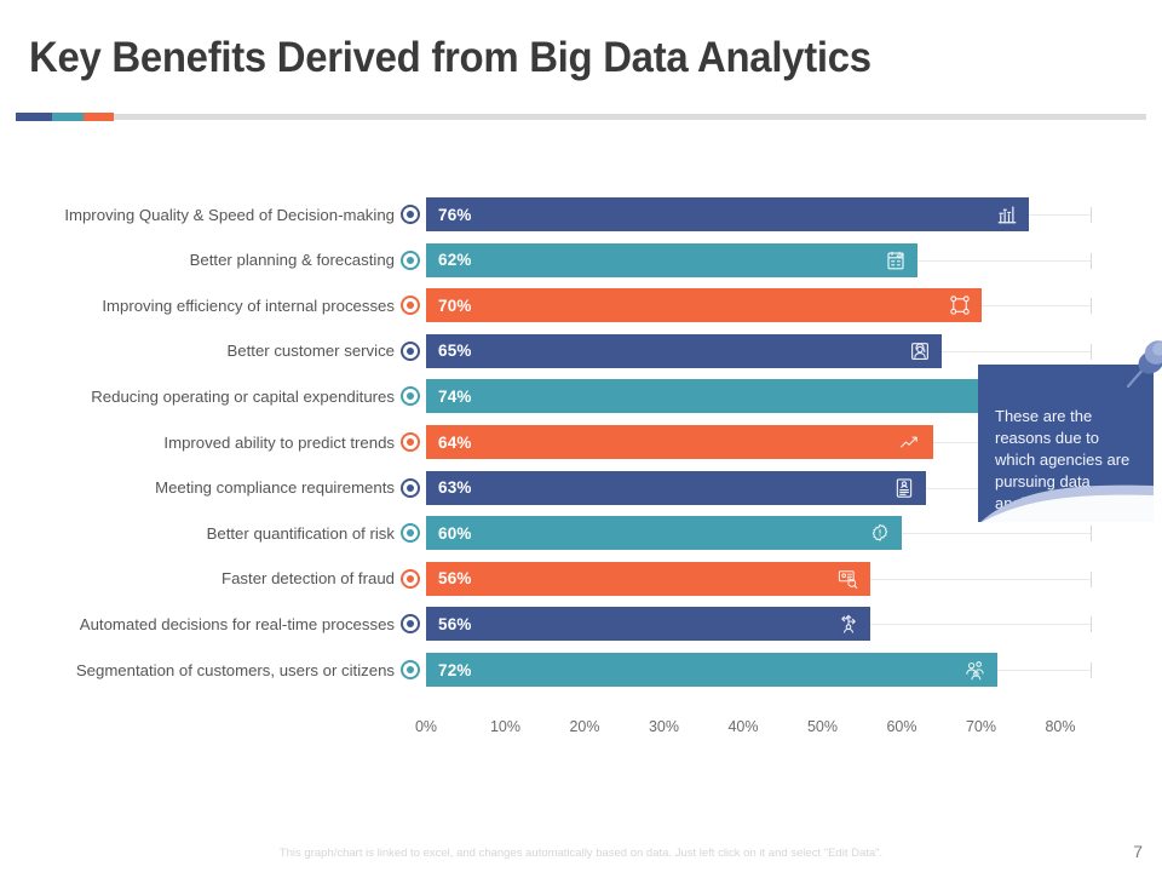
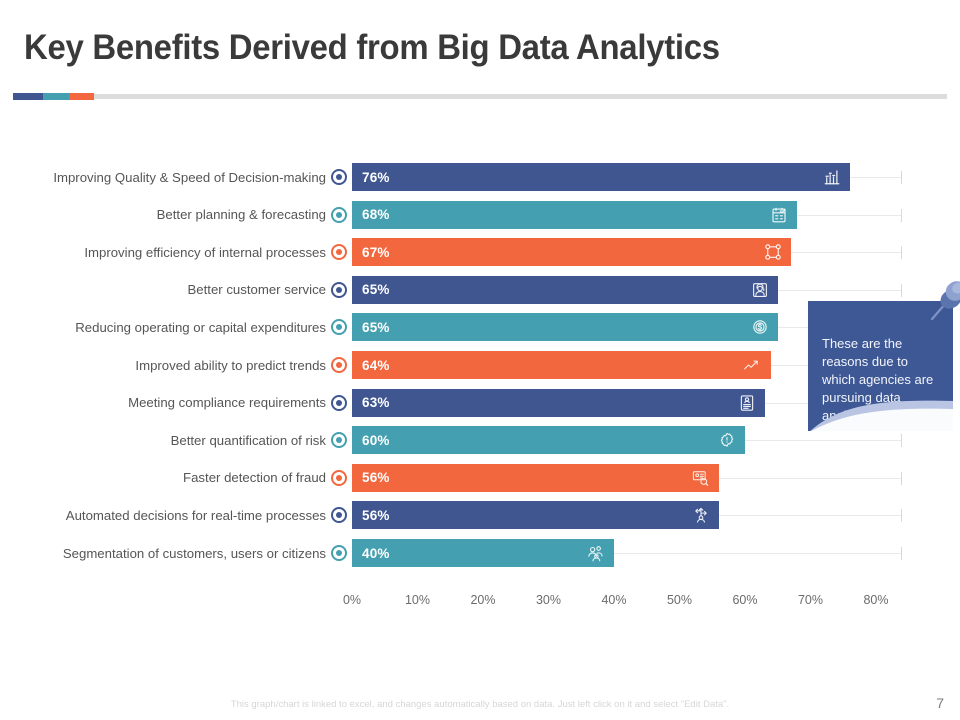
Better planning & forecasting: 62% -> 68%
Improving efficiency of internal processes: 70% -> 67%
Reducing operating or capital expenditures: 74% -> 65%
Segmentation of customers, users or citizens: 72% -> 40%
